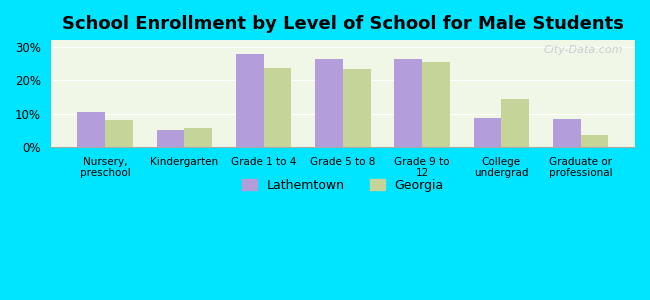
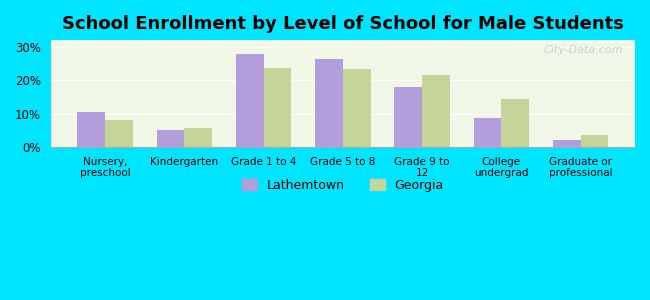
Lathemtown/Grade 9 to 12: 26.5% -> 18.0%
Georgia/Grade 9 to 12: 25.5% -> 21.7%
Lathemtown/Graduate or professional: 8.5% -> 2.0%
